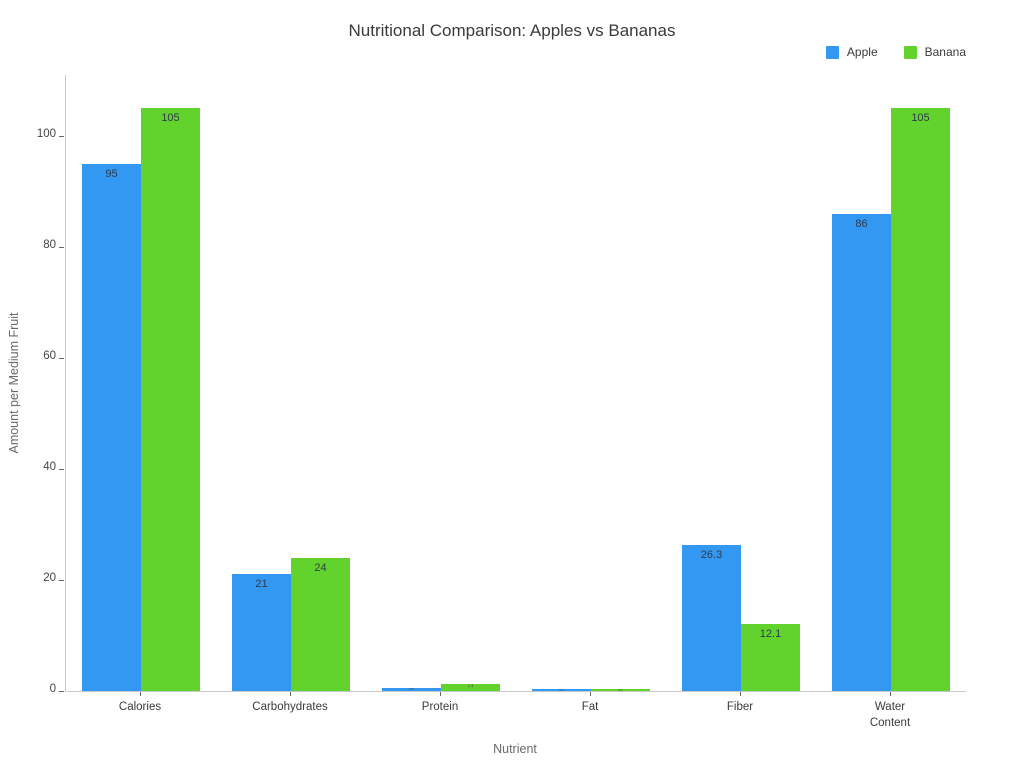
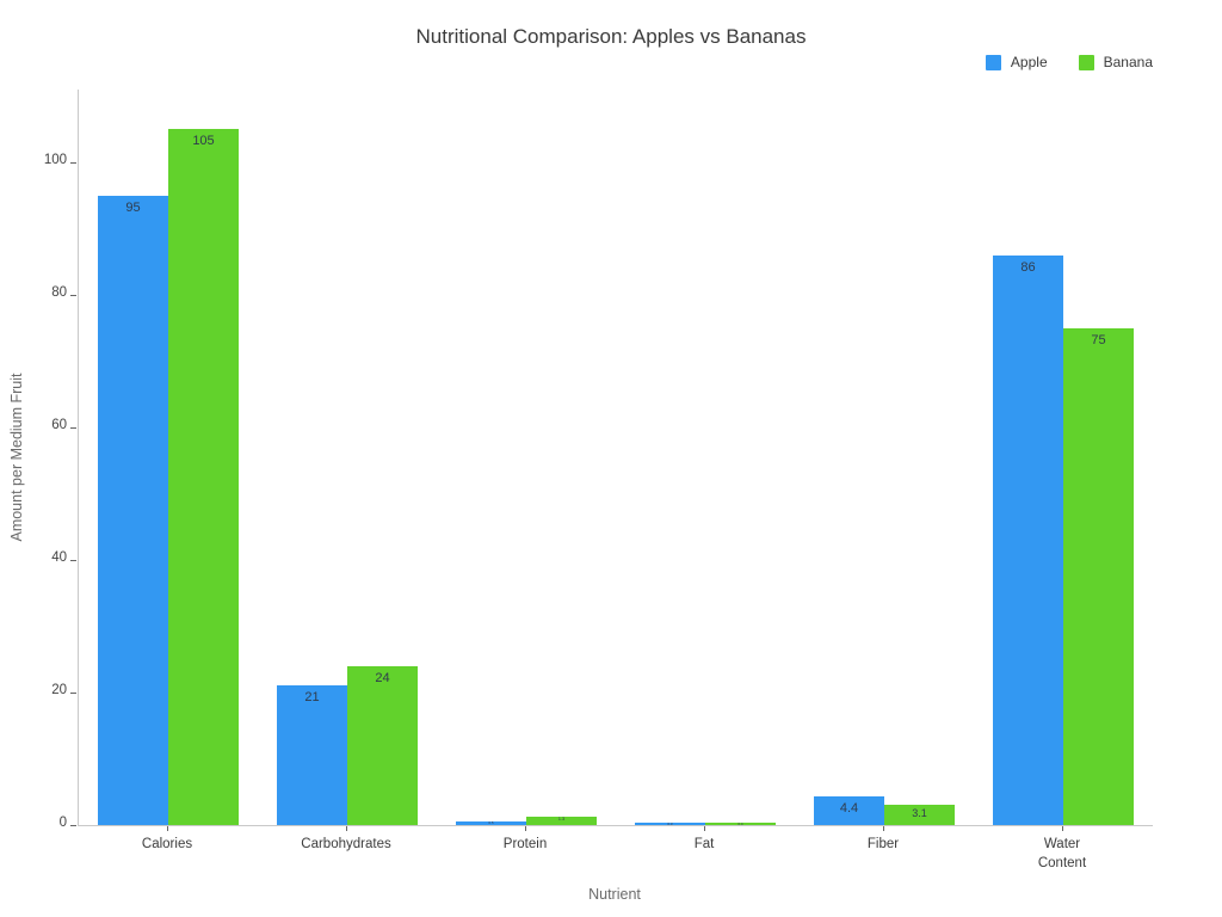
Apple/Fiber: 26.3 -> 4.4
Banana/Fiber: 12.1 -> 3.1
Banana/Water Content: 105 -> 75
